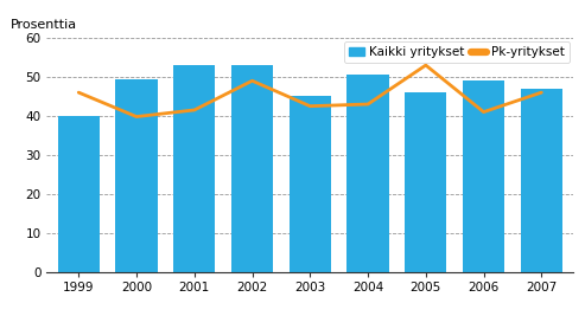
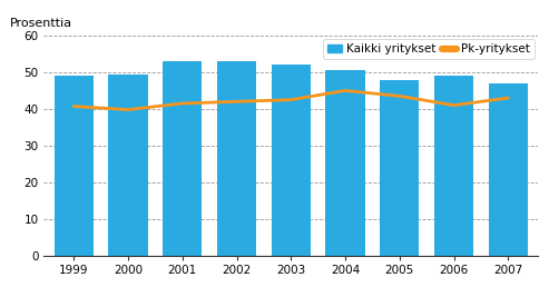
Kaikki yritykset/1999: 40.0 -> 49.0
Pk-yritykset/1999: 46.0 -> 40.7
Pk-yritykset/2002: 49.0 -> 42.0
Kaikki yritykset/2003: 45.0 -> 52.0
Pk-yritykset/2004: 43.0 -> 45.0
Kaikki yritykset/2005: 46.0 -> 48.0
Pk-yritykset/2005: 53.0 -> 43.5
Pk-yritykset/2007: 46.0 -> 43.0
